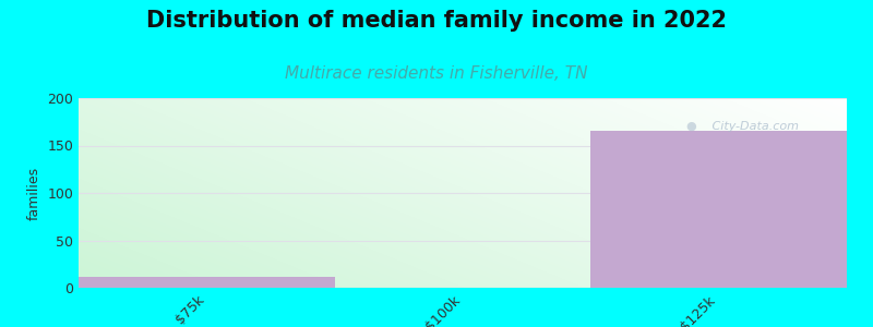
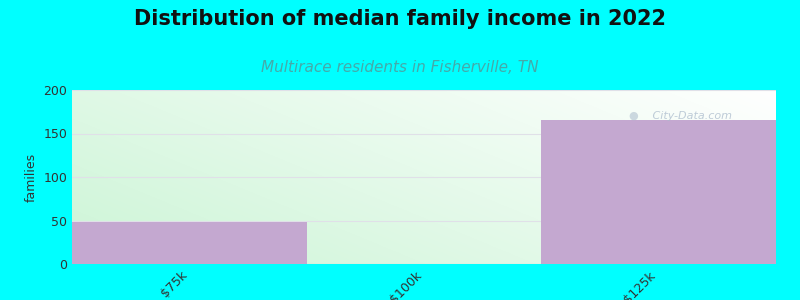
$75k: 12 -> 48
